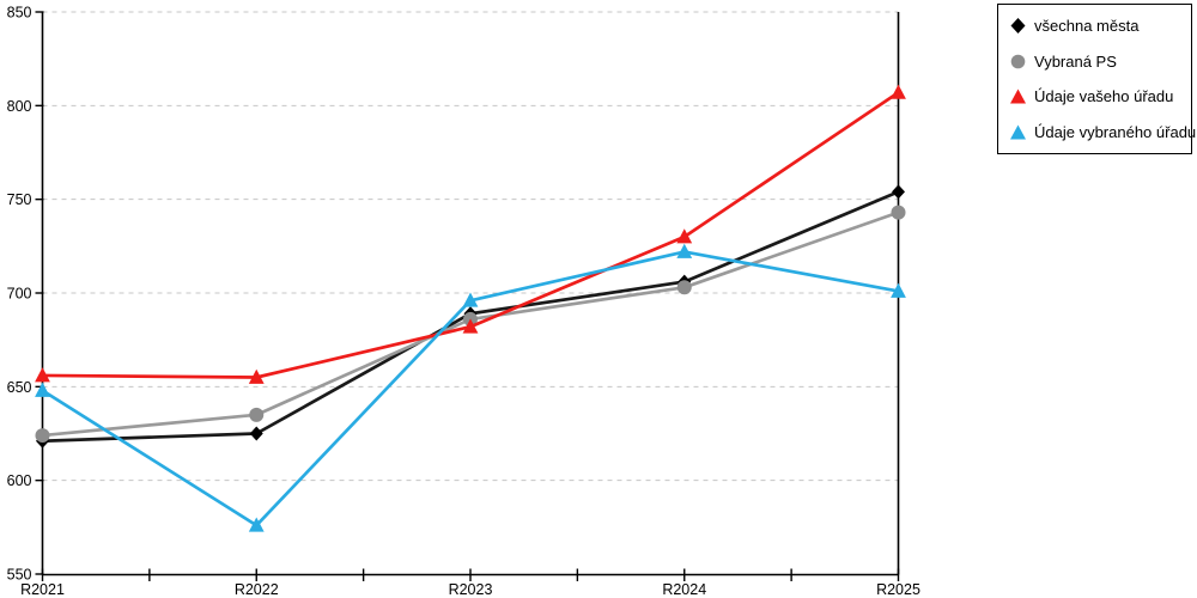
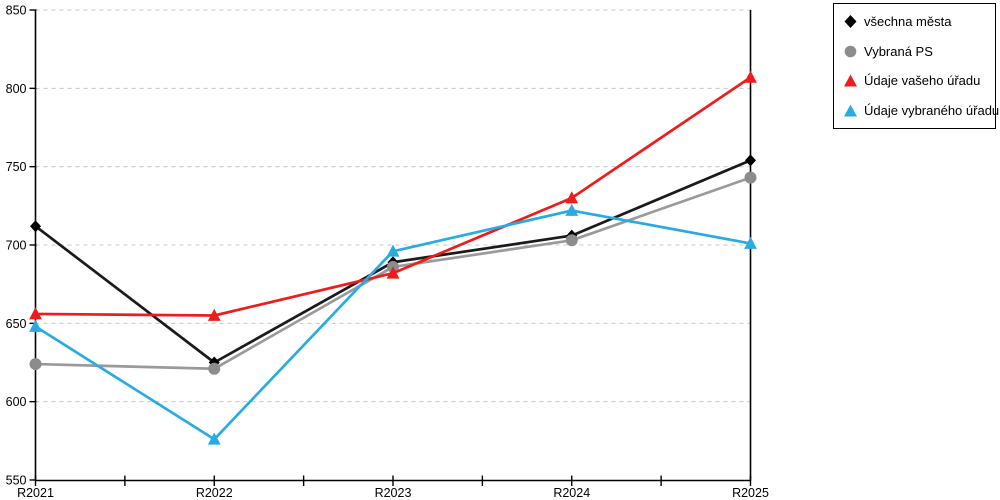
všechna města/R2021: 621 -> 712
Vybraná PS/R2022: 635 -> 621
